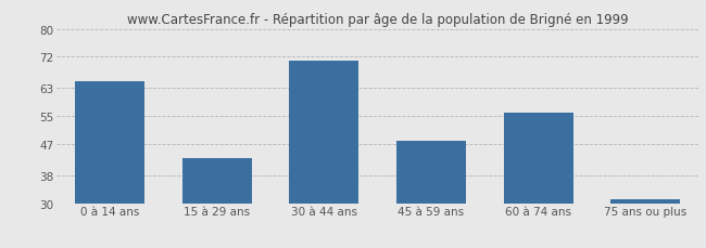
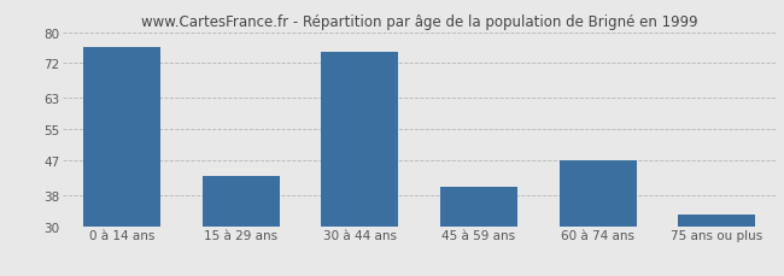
0 à 14 ans: 65 -> 76
30 à 44 ans: 71 -> 75
45 à 59 ans: 48 -> 40
60 à 74 ans: 56 -> 47
75 ans ou plus: 31 -> 33
